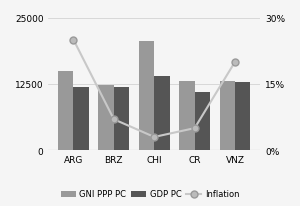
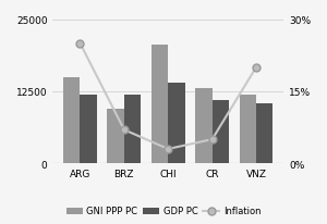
GNI PPP PC/BRZ: 12200 -> 9400
GNI PPP PC/VNZ: 13000 -> 12000
GDP PC/VNZ: 12800 -> 10400
